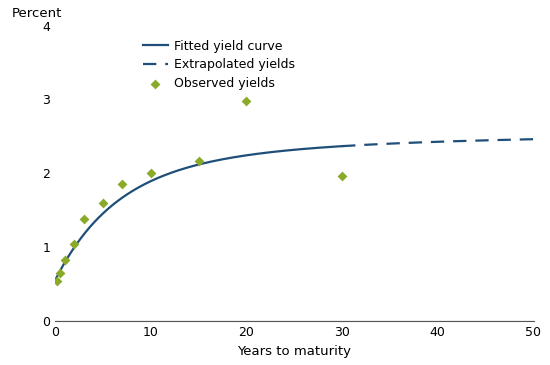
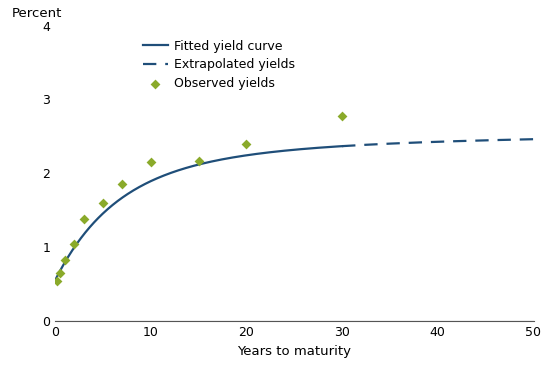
Observed yields/10: 2.00 -> 2.16
Observed yields/20: 2.98 -> 2.40
Observed yields/30: 1.96 -> 2.77
